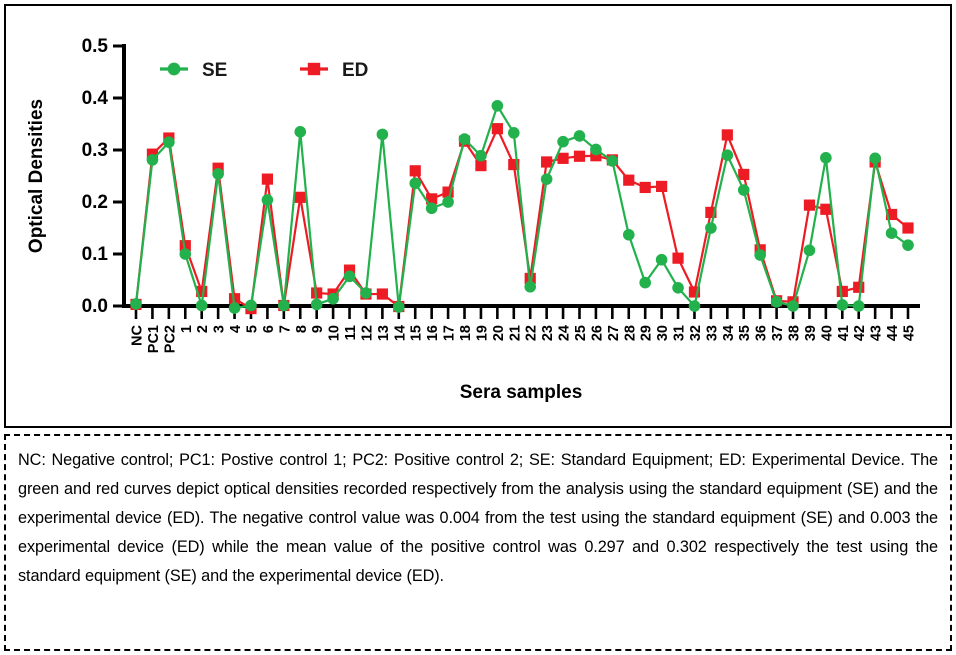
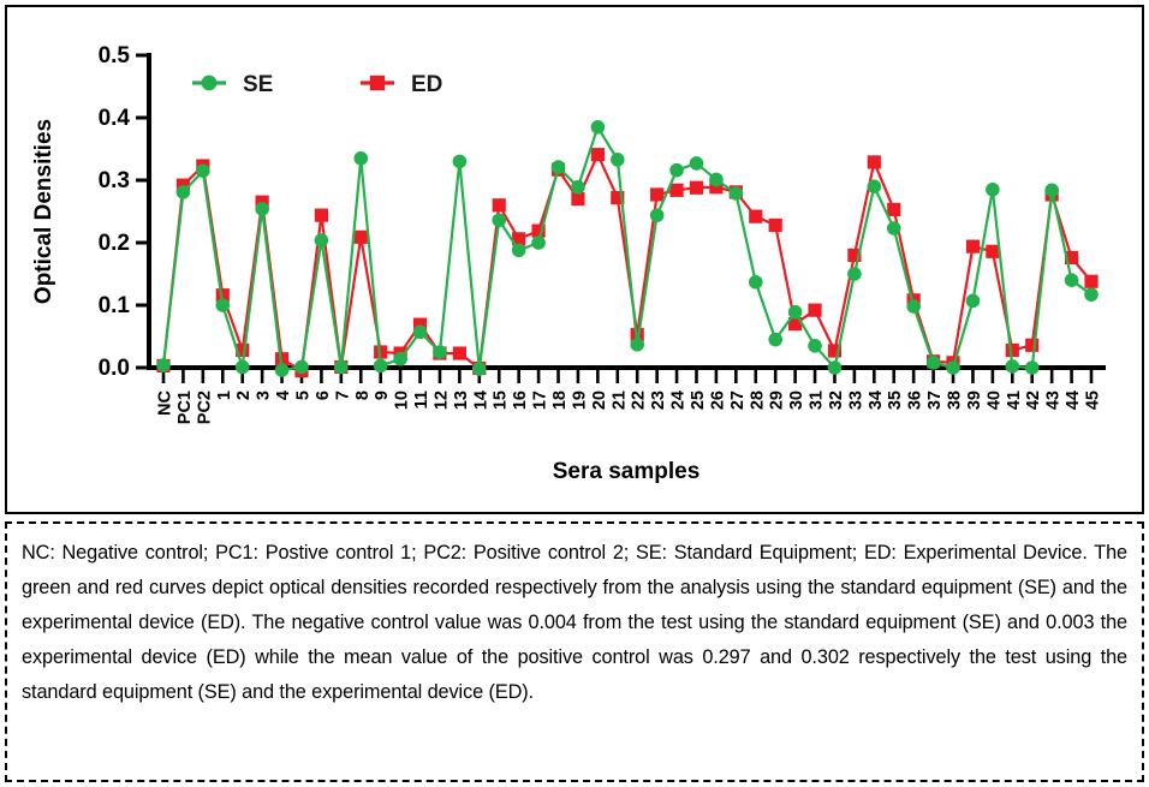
ED/30: 0.23 -> 0.07
ED/45: 0.15 -> 0.14
